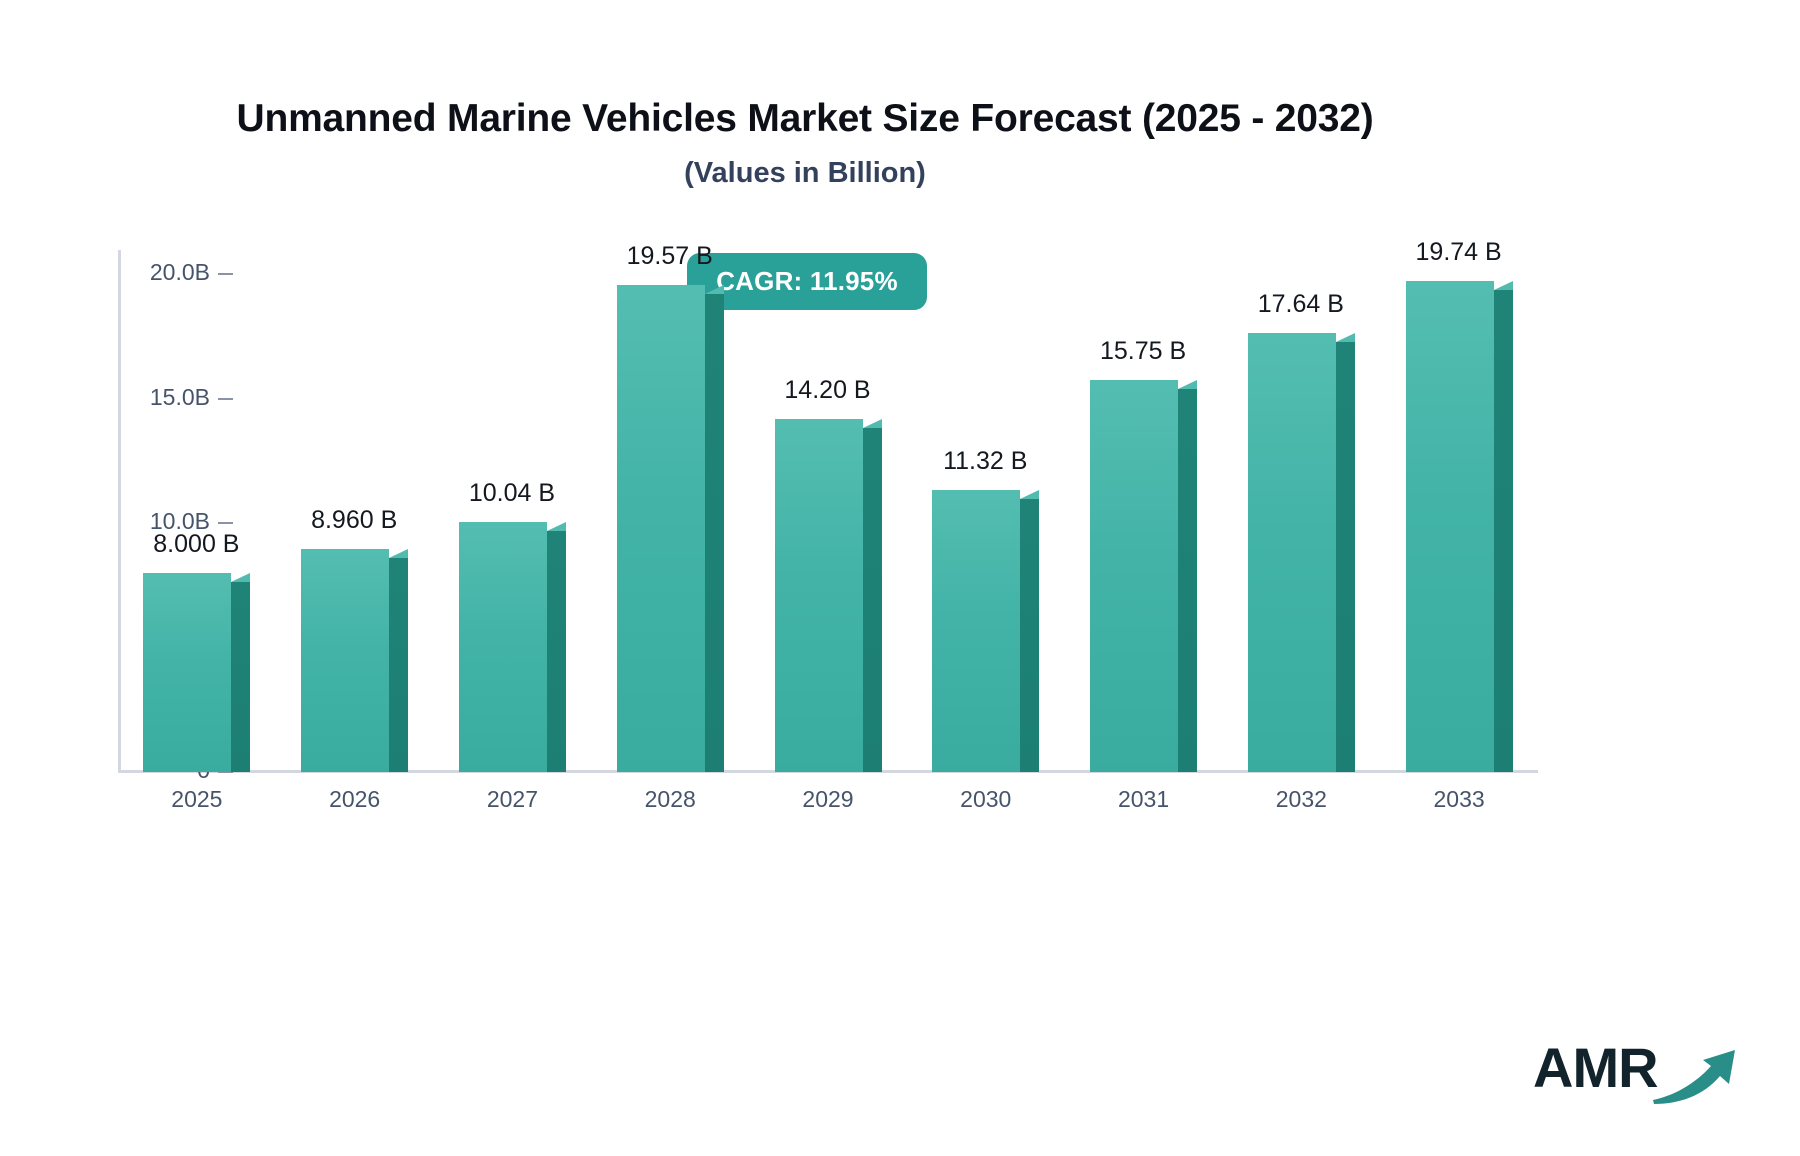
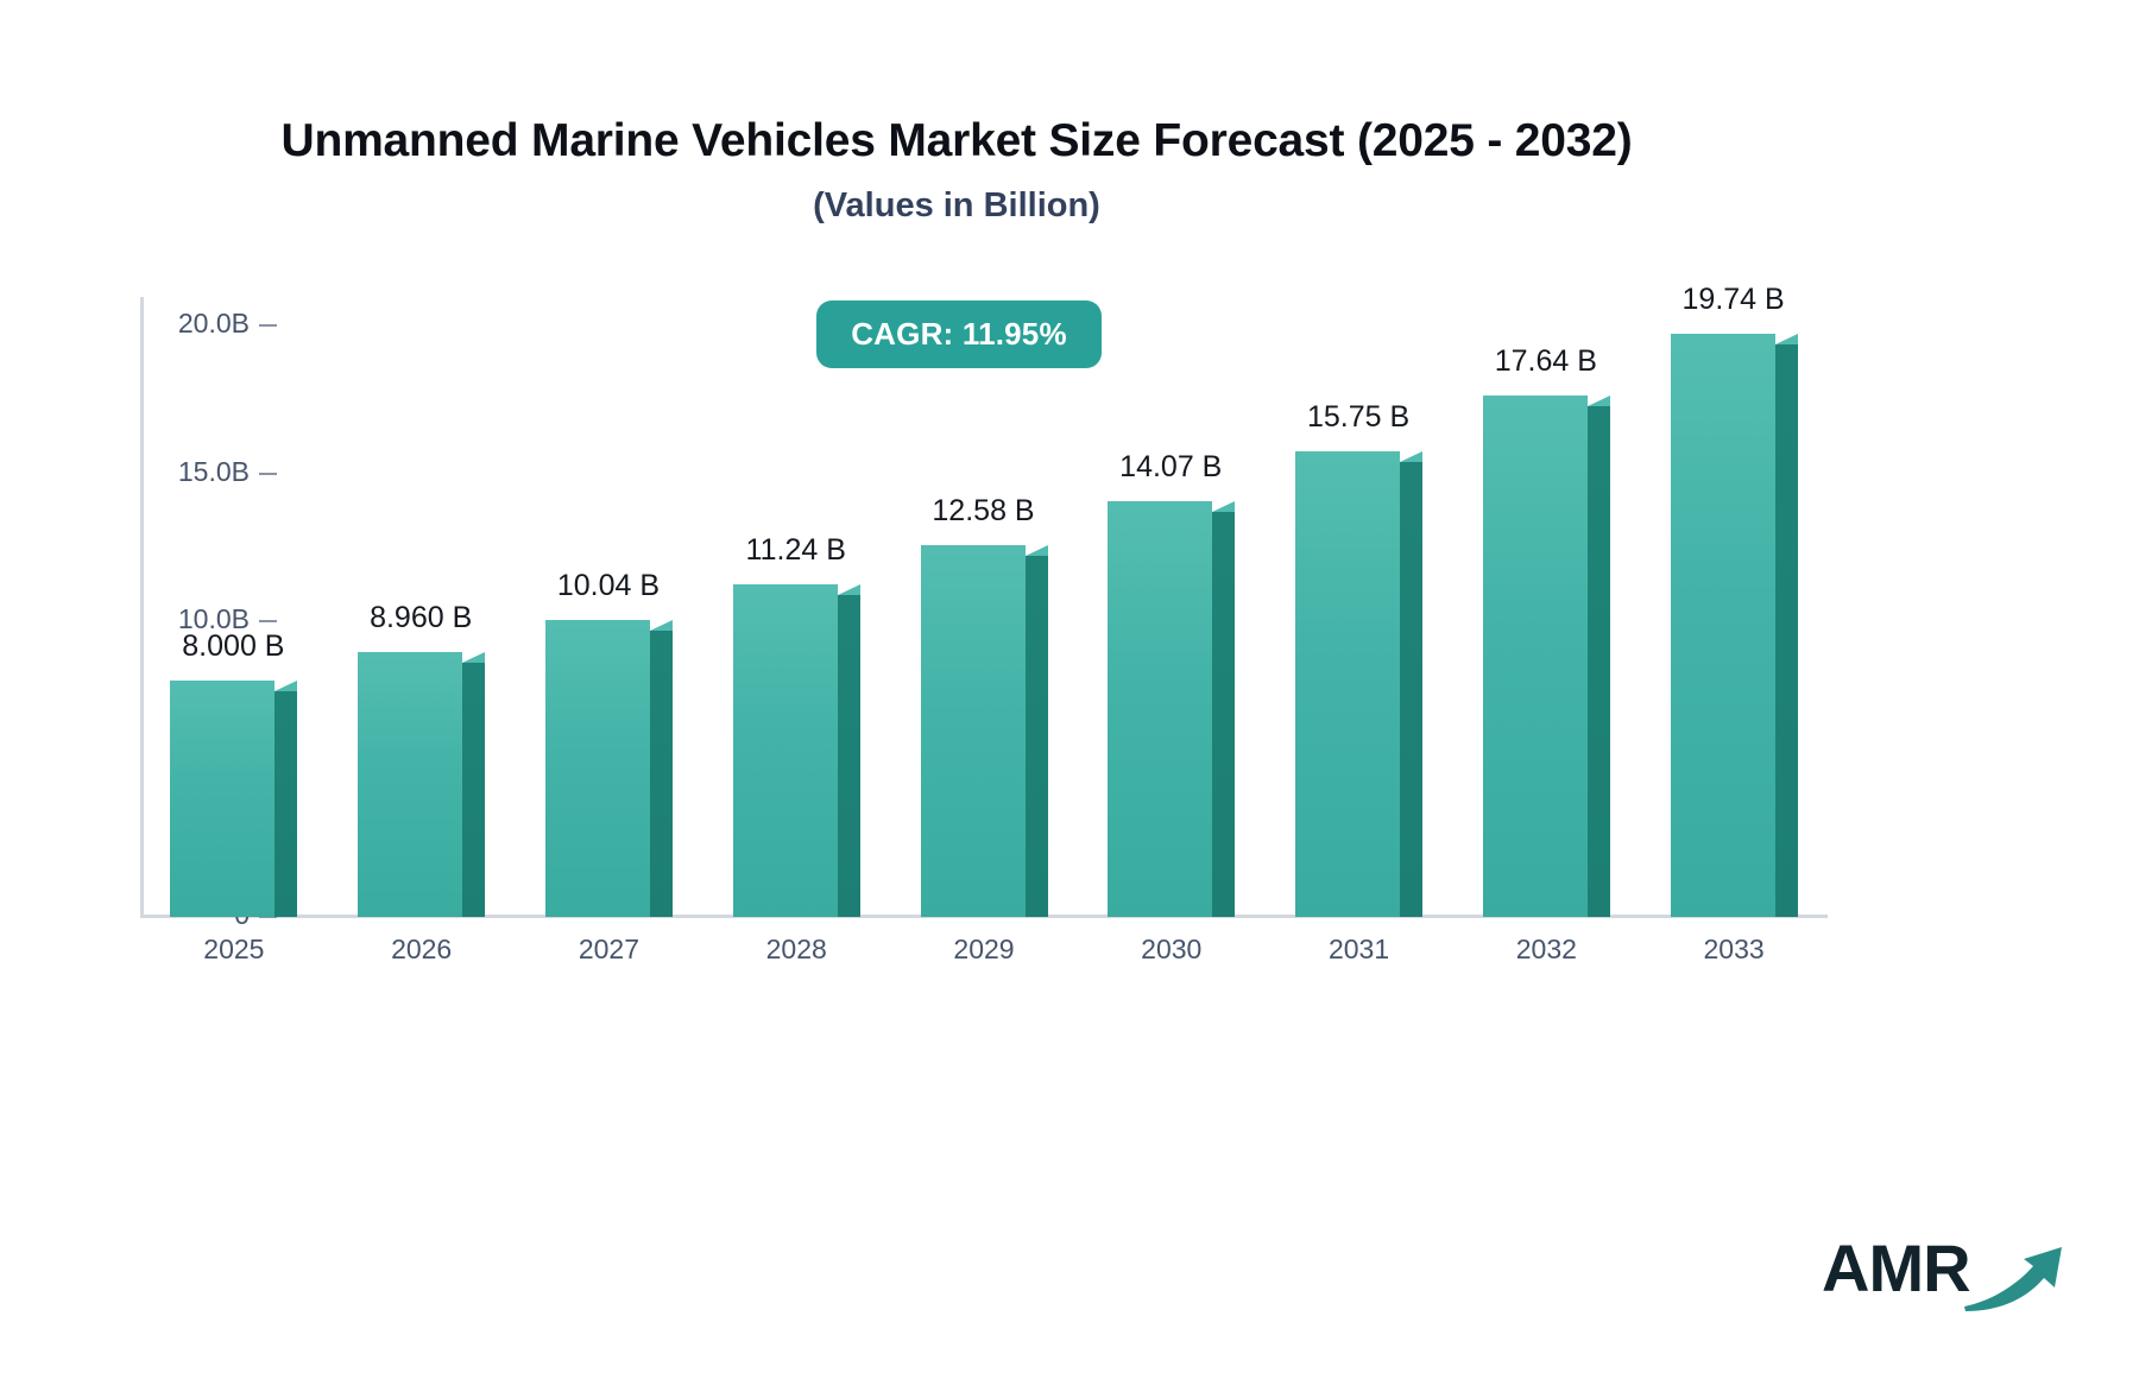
2028: 19.57 -> 11.24
2029: 14.20 -> 12.58
2030: 11.32 -> 14.07
